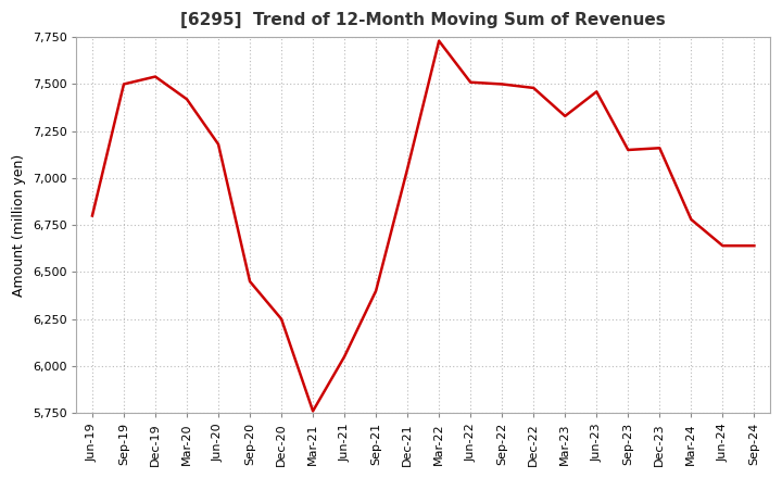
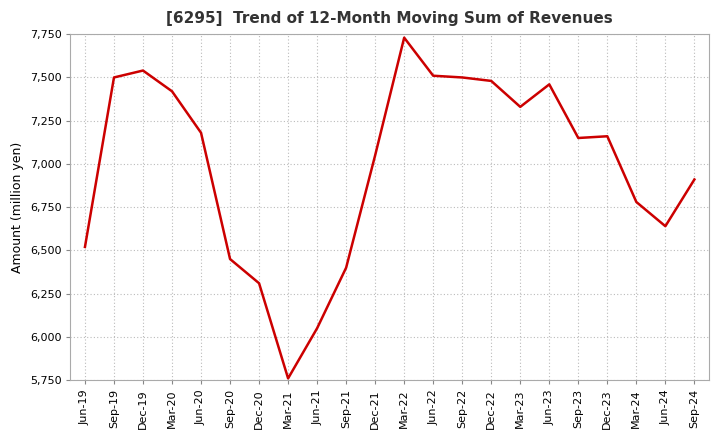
Jun-19: 6,800 -> 6,520
Dec-20: 6,250 -> 6,310
Sep-24: 6,640 -> 6,910
